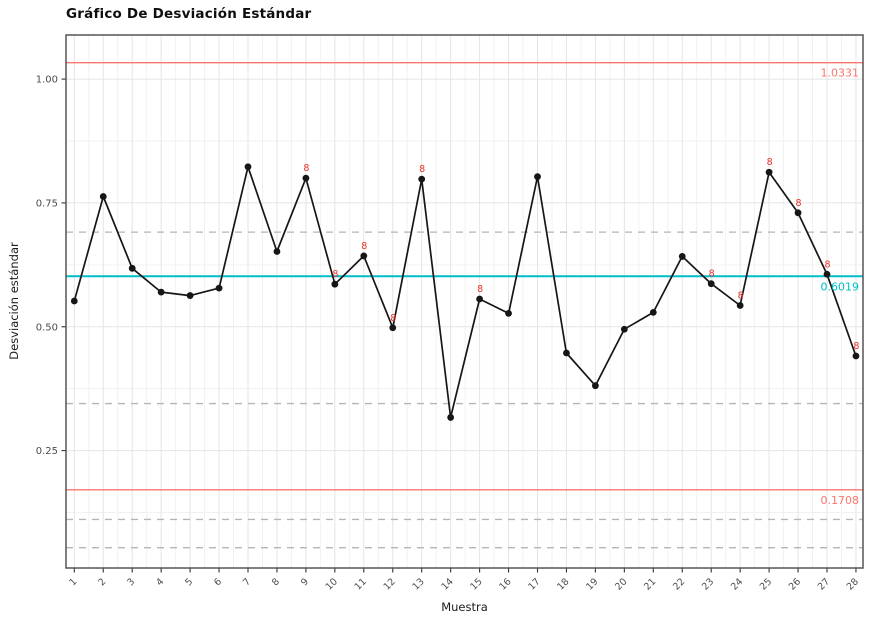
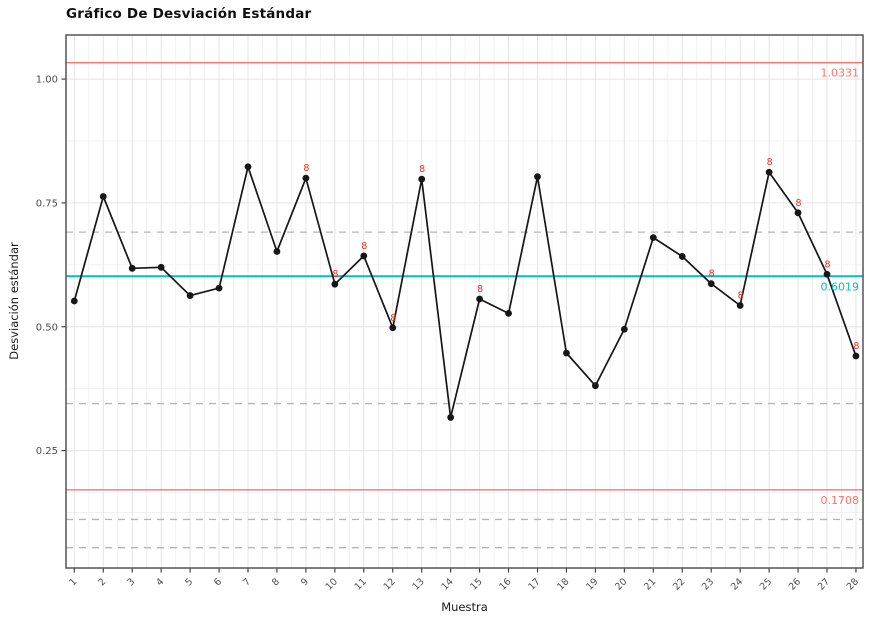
4: 0.57 -> 0.62
21: 0.53 -> 0.68
